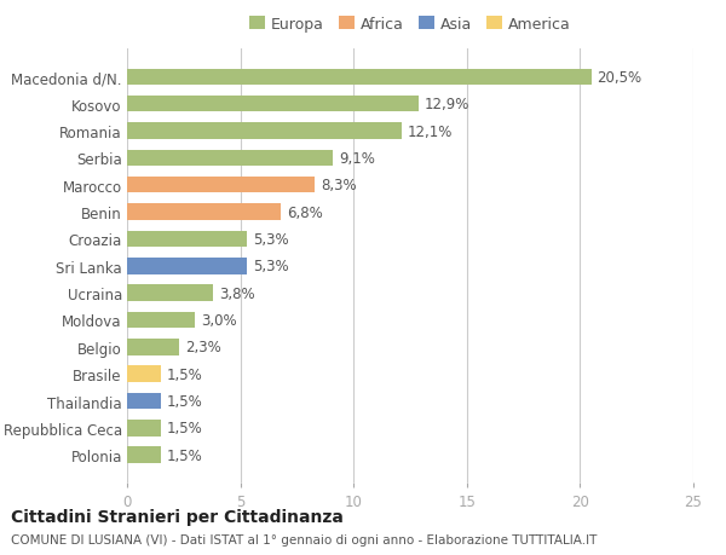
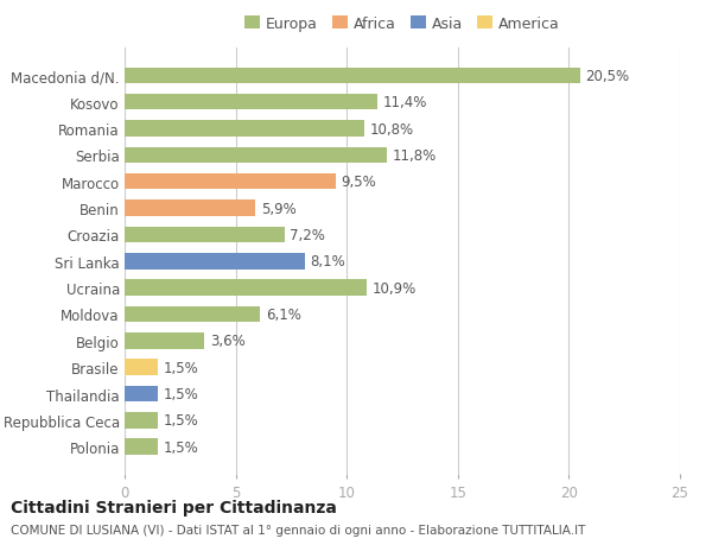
Kosovo: 12,9% -> 11,4%
Romania: 12,1% -> 10,8%
Serbia: 9,1% -> 11,8%
Marocco: 8,3% -> 9,5%
Benin: 6,8% -> 5,9%
Croazia: 5,3% -> 7,2%
Sri Lanka: 5,3% -> 8,1%
Ucraina: 3,8% -> 10,9%
Moldova: 3,0% -> 6,1%
Belgio: 2,3% -> 3,6%
